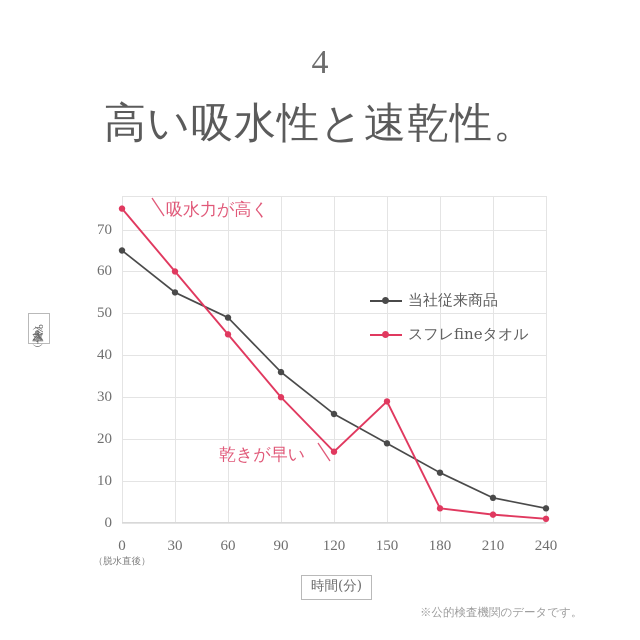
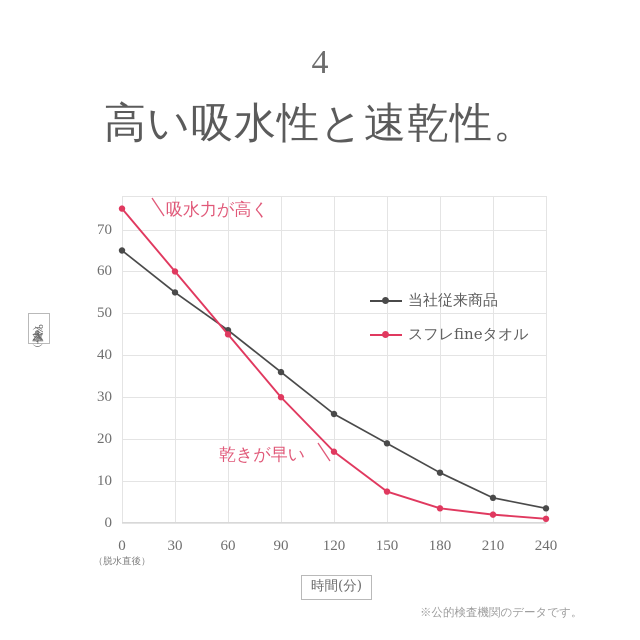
当社従来商品/60: 49 -> 46
スフレfineタオル/150: 29 -> 8
